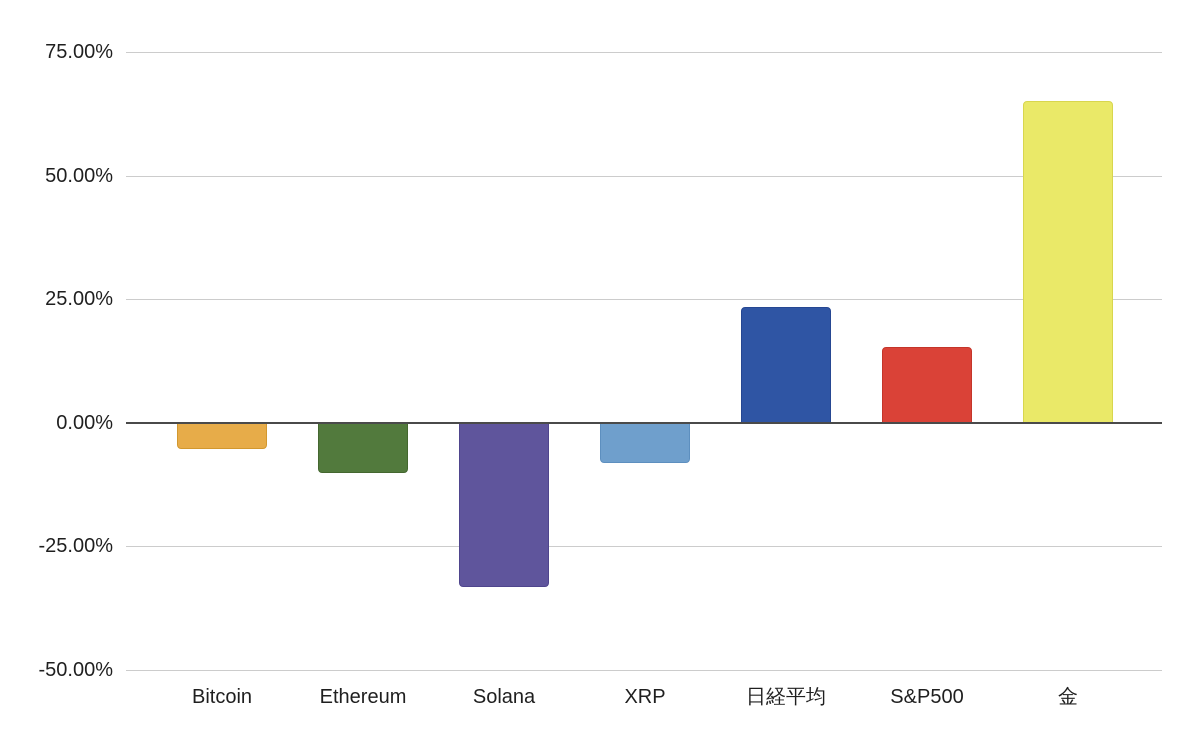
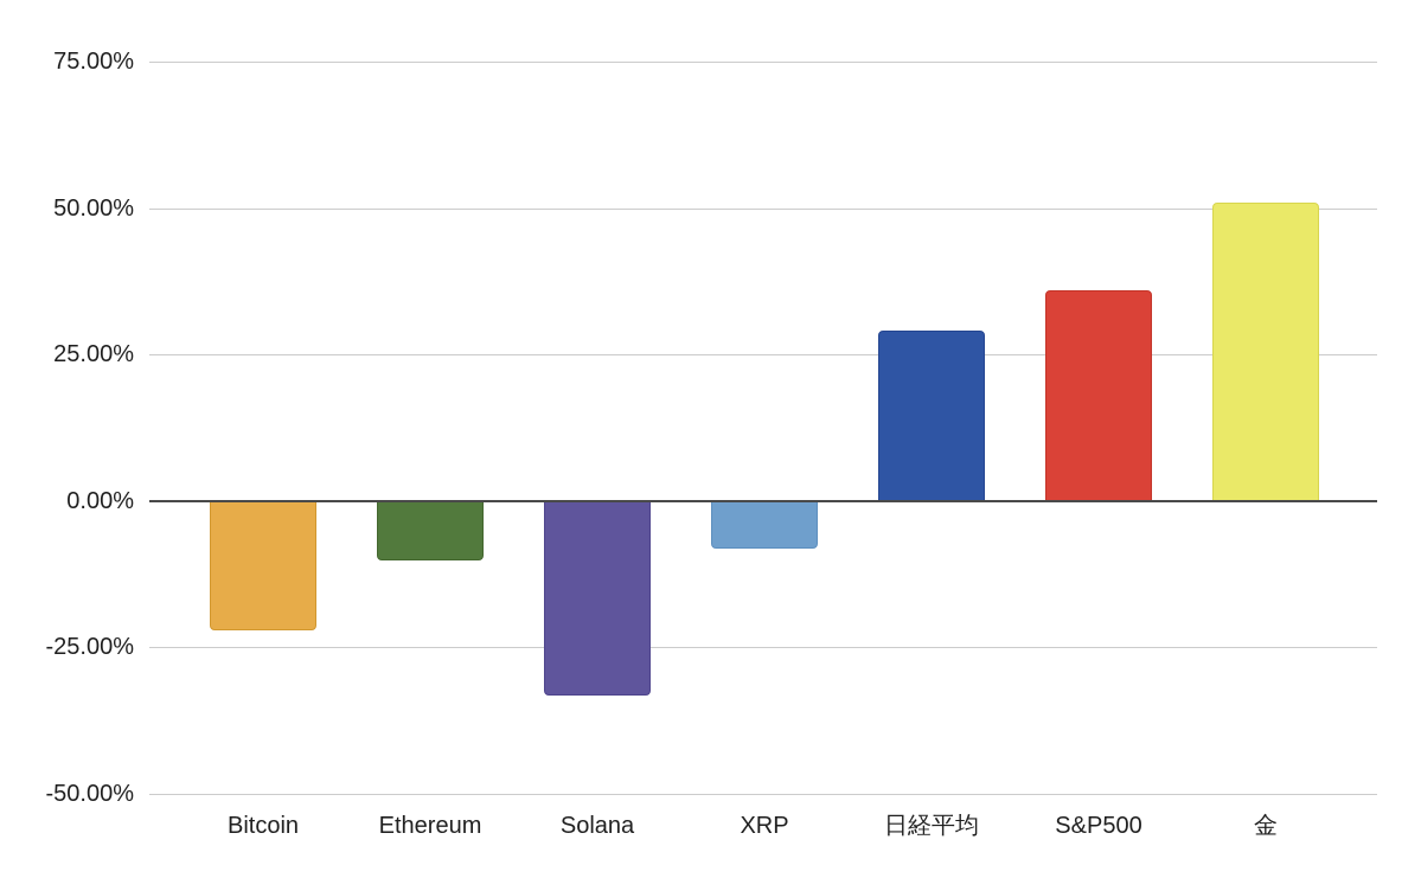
Bitcoin: -5% -> -22%
日経平均: 24% -> 29%
S&P500: 15% -> 36%
金: 65% -> 51%
